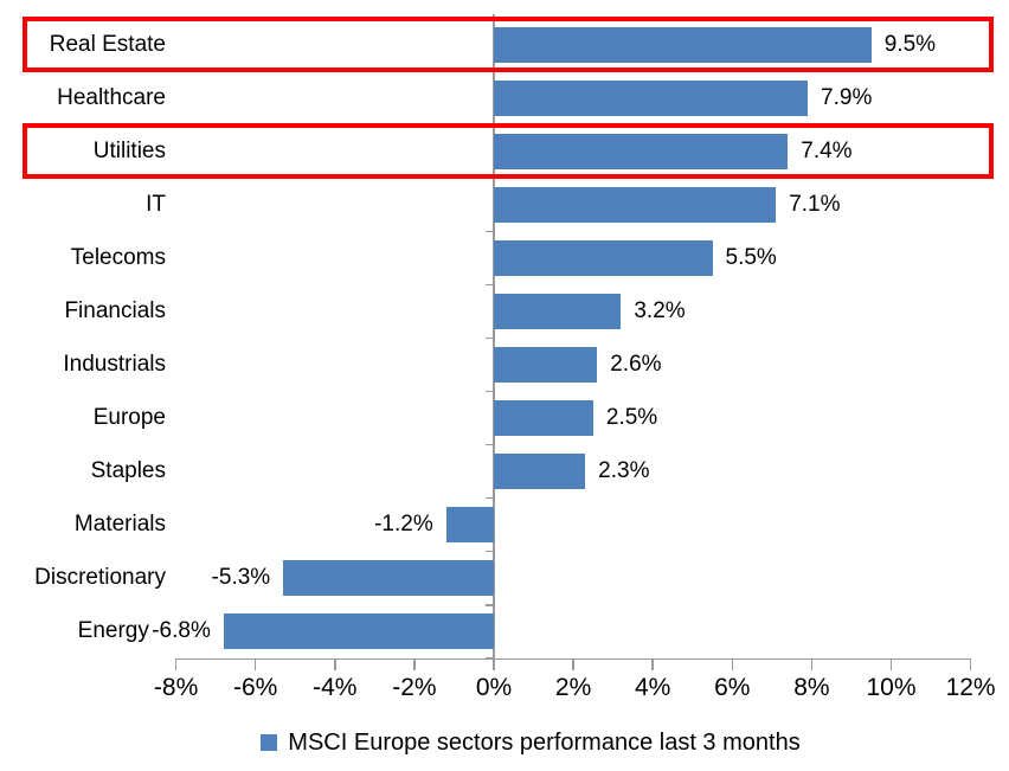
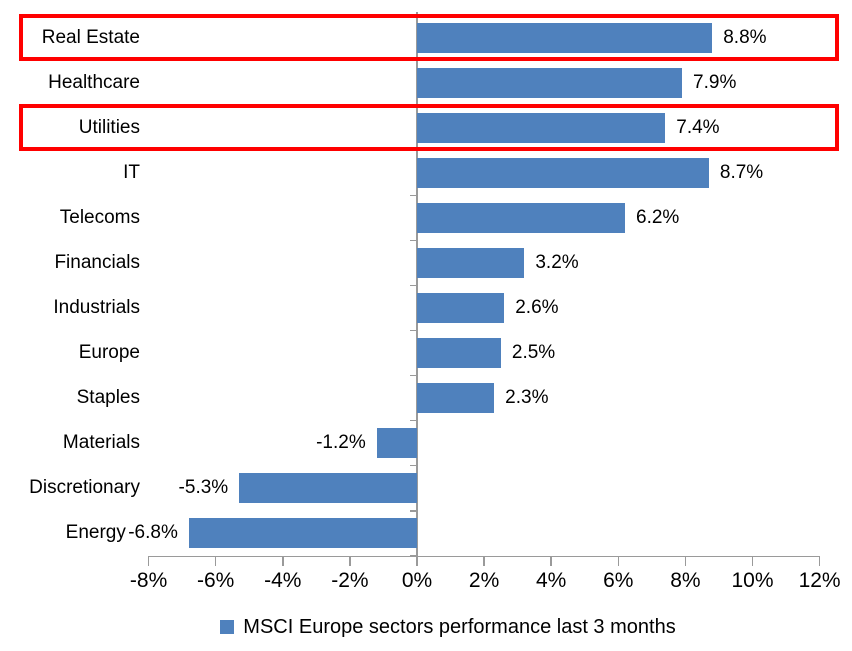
Real Estate: 9.5% -> 8.8%
IT: 7.1% -> 8.7%
Telecoms: 5.5% -> 6.2%
